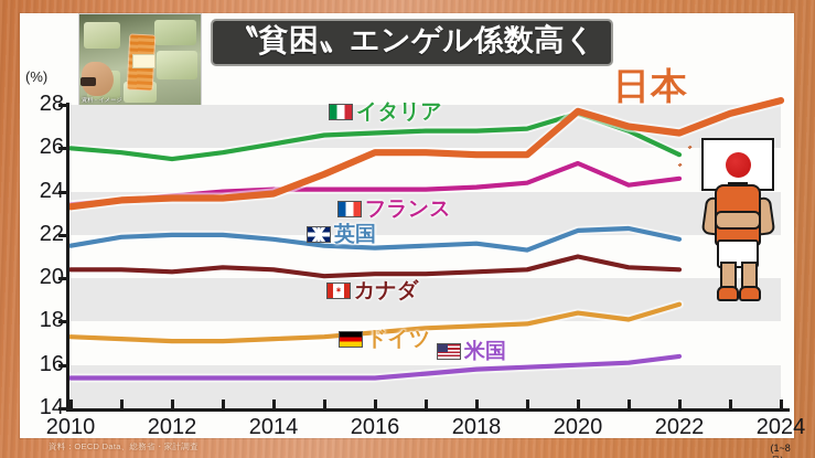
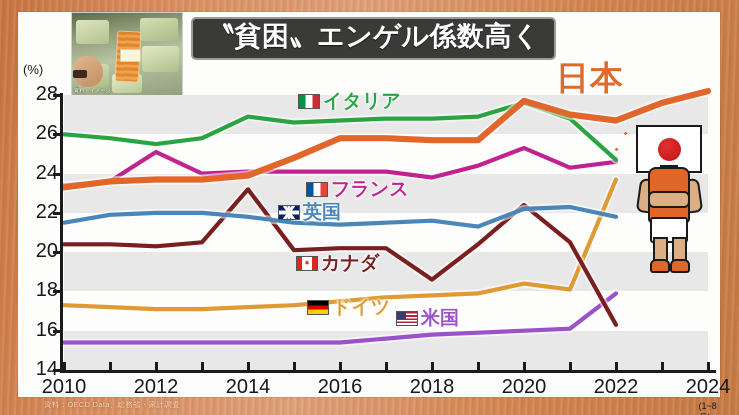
フランス/2012: 23.8 -> 25.1
イタリア/2014: 26.2 -> 26.9
カナダ/2014: 20.4 -> 23.2
フランス/2018: 24.2 -> 23.8
カナダ/2018: 20.3 -> 18.6
カナダ/2020: 21.0 -> 22.4
イタリア/2022: 25.7 -> 24.7
カナダ/2022: 20.4 -> 16.3
ドイツ/2022: 18.8 -> 23.7
米国/2022: 16.4 -> 17.9
